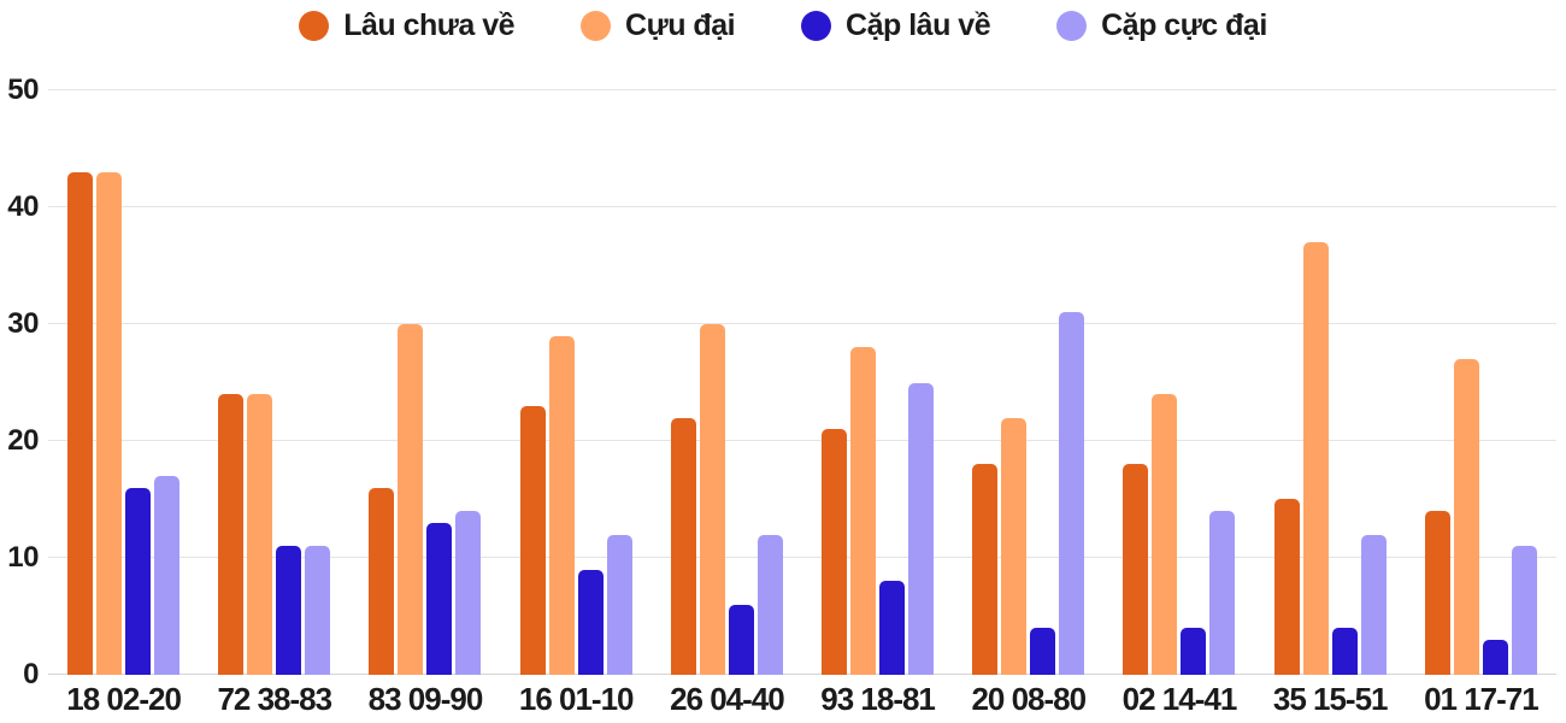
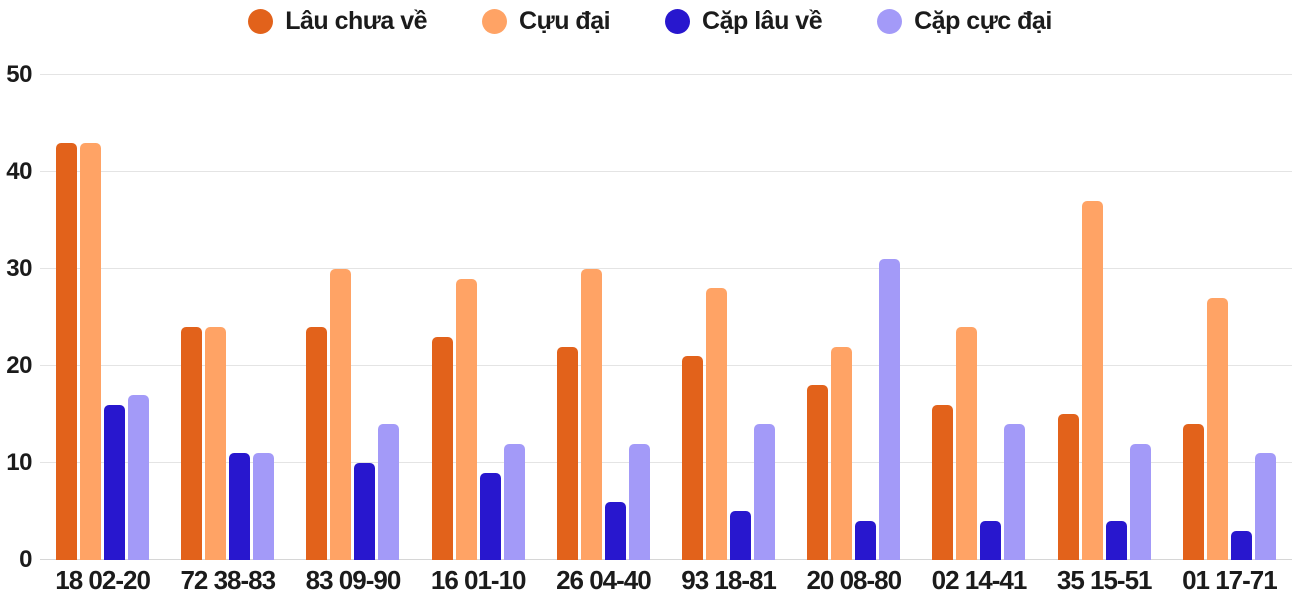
Lâu chưa về/83 09-90: 16 -> 24
Cặp lâu về/83 09-90: 13 -> 10
Cặp lâu về/93 18-81: 8 -> 5
Cặp cực đại/93 18-81: 25 -> 14
Lâu chưa về/02 14-41: 18 -> 16
